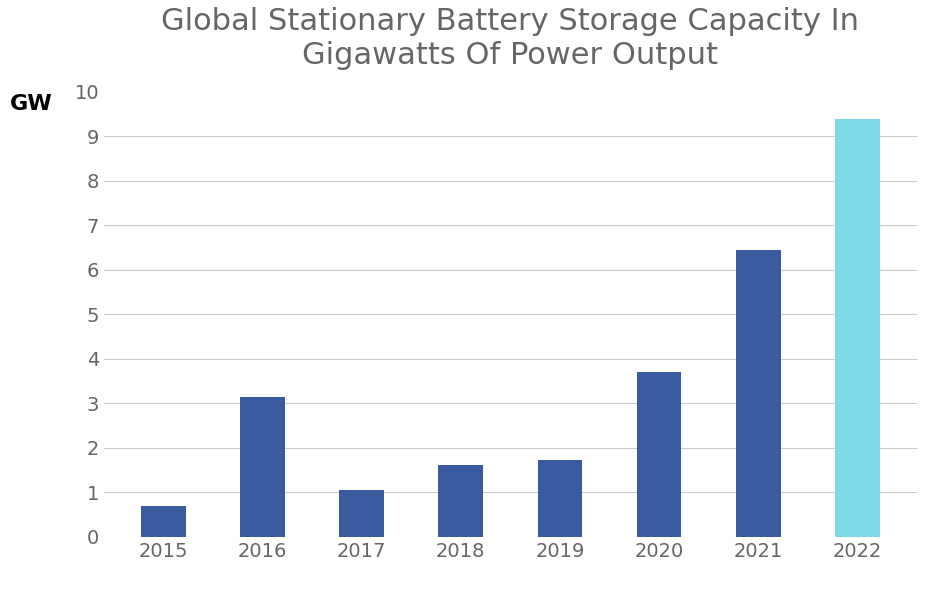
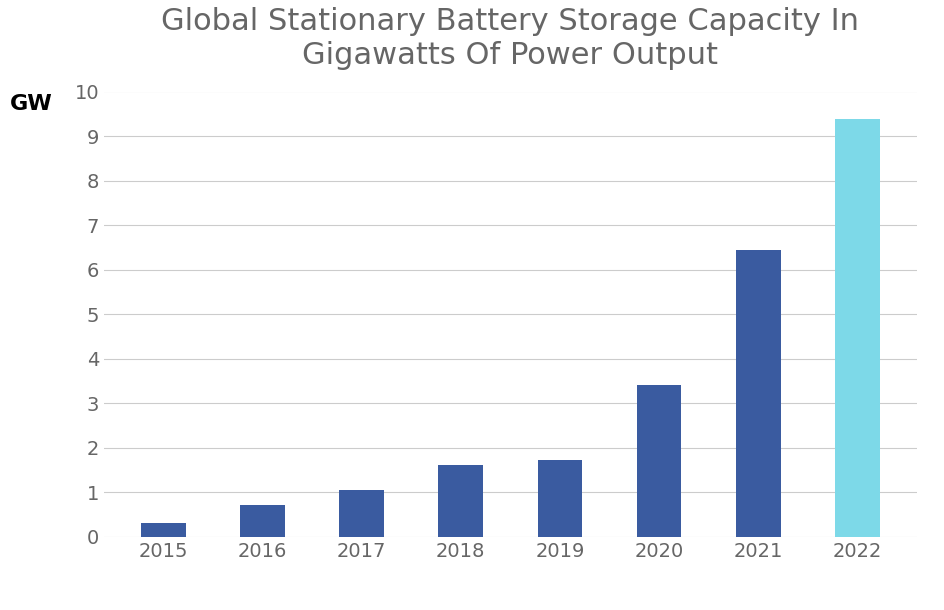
2015: 0.70 -> 0.31
2016: 3.15 -> 0.72
2020: 3.70 -> 3.40
